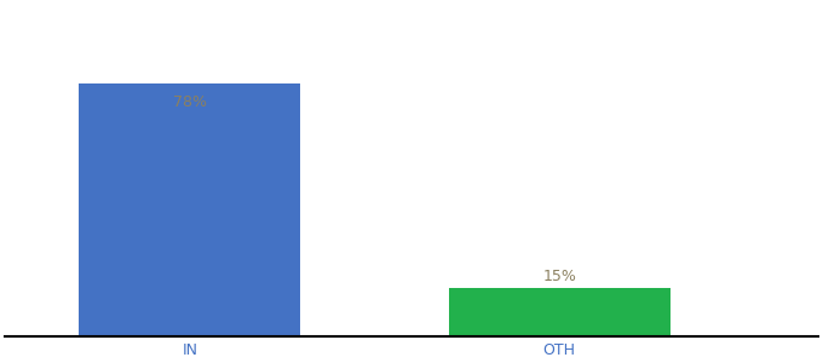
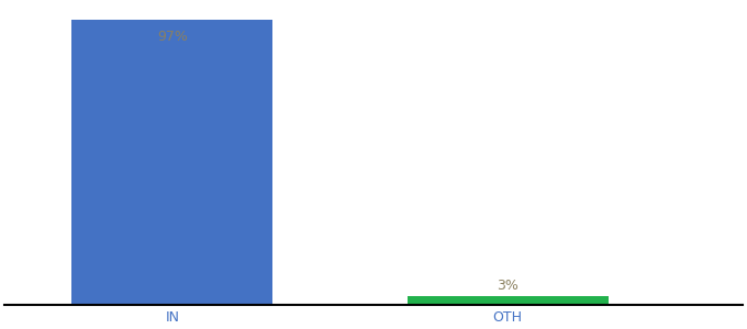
IN: 78% -> 97%
OTH: 15% -> 3%
